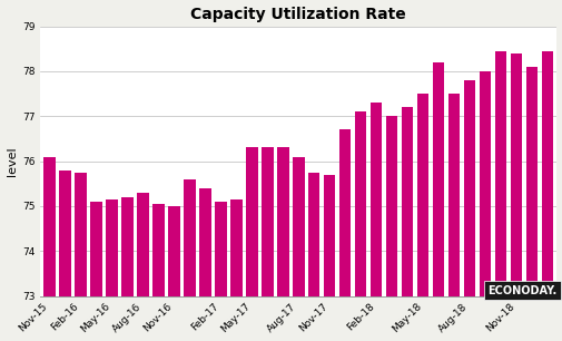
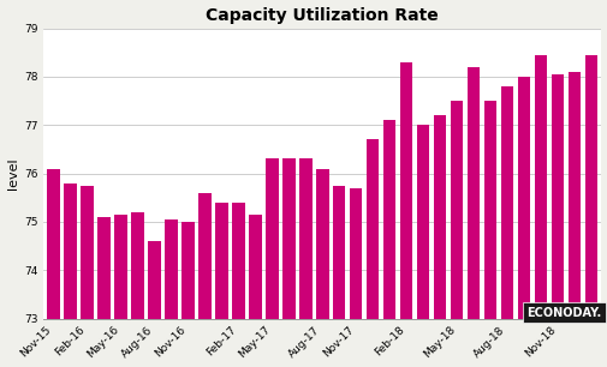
Aug-16: 75.30 -> 74.60
Feb-17: 75.10 -> 75.40
Feb-18: 77.30 -> 78.30
Nov-18: 78.40 -> 78.05
